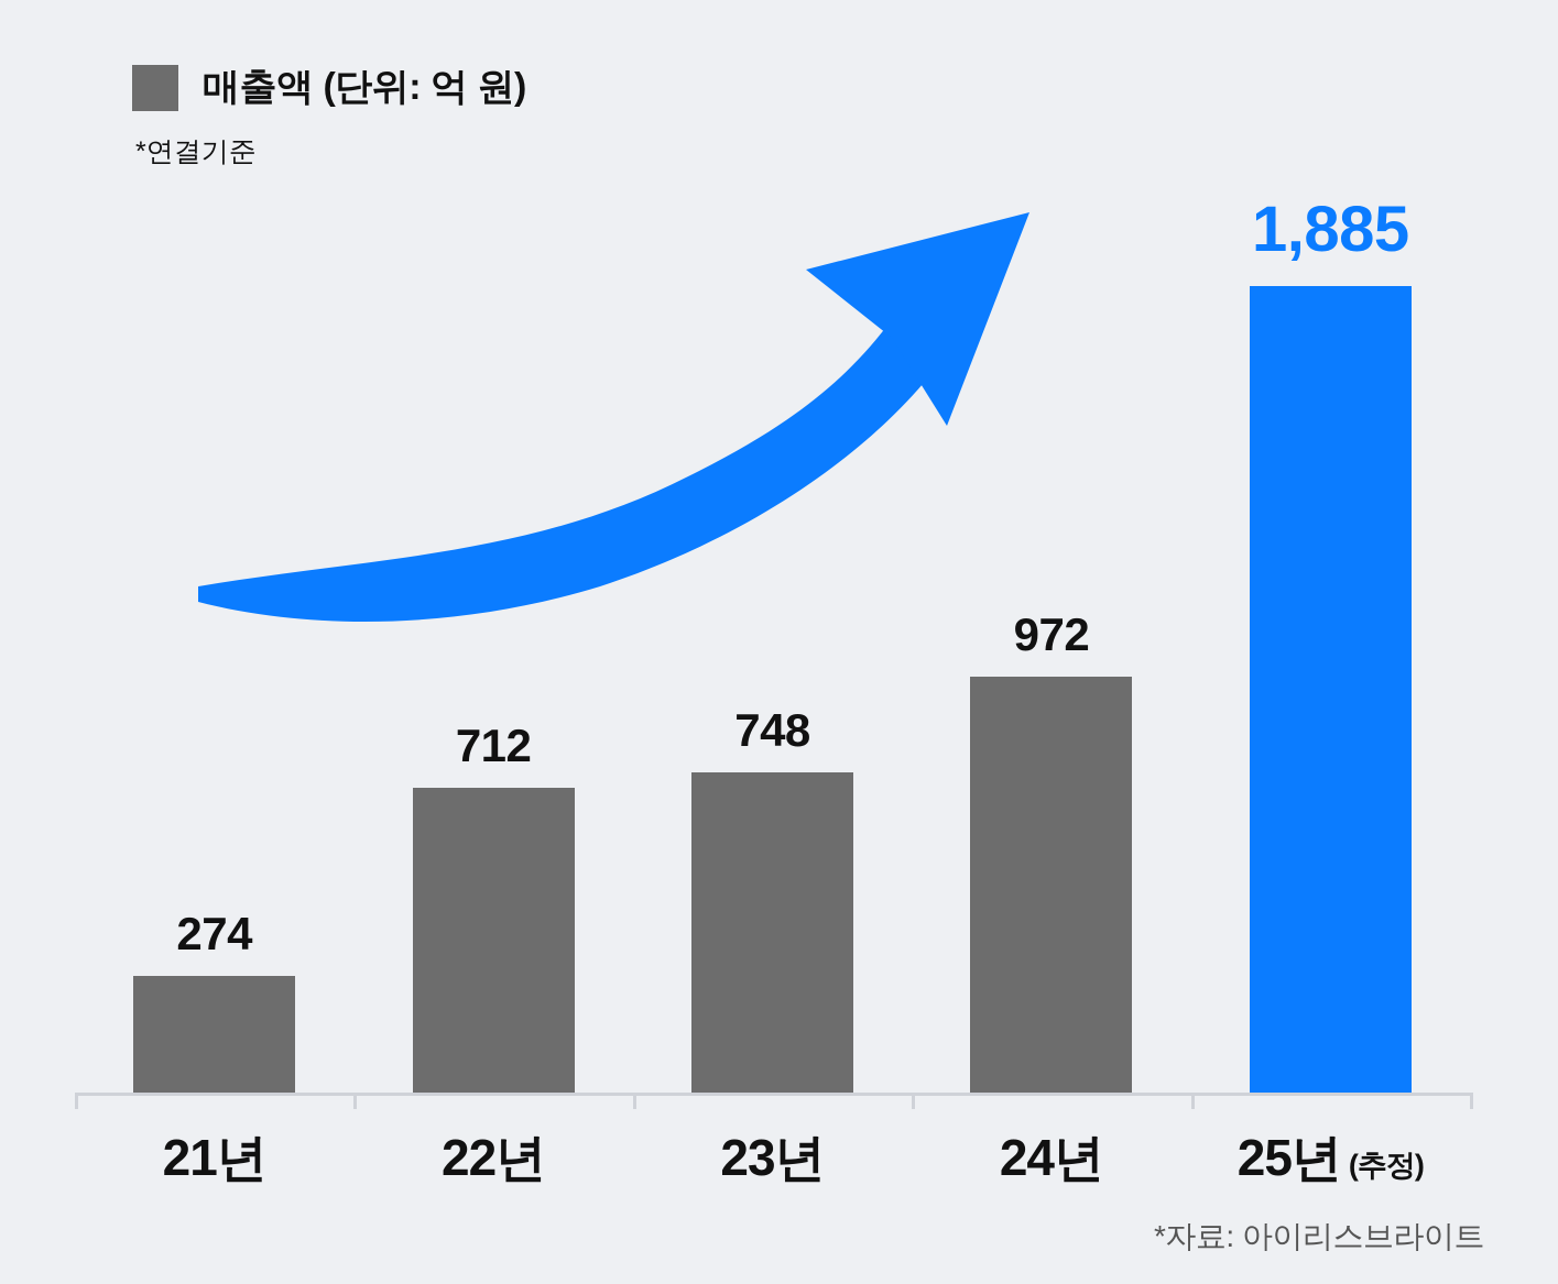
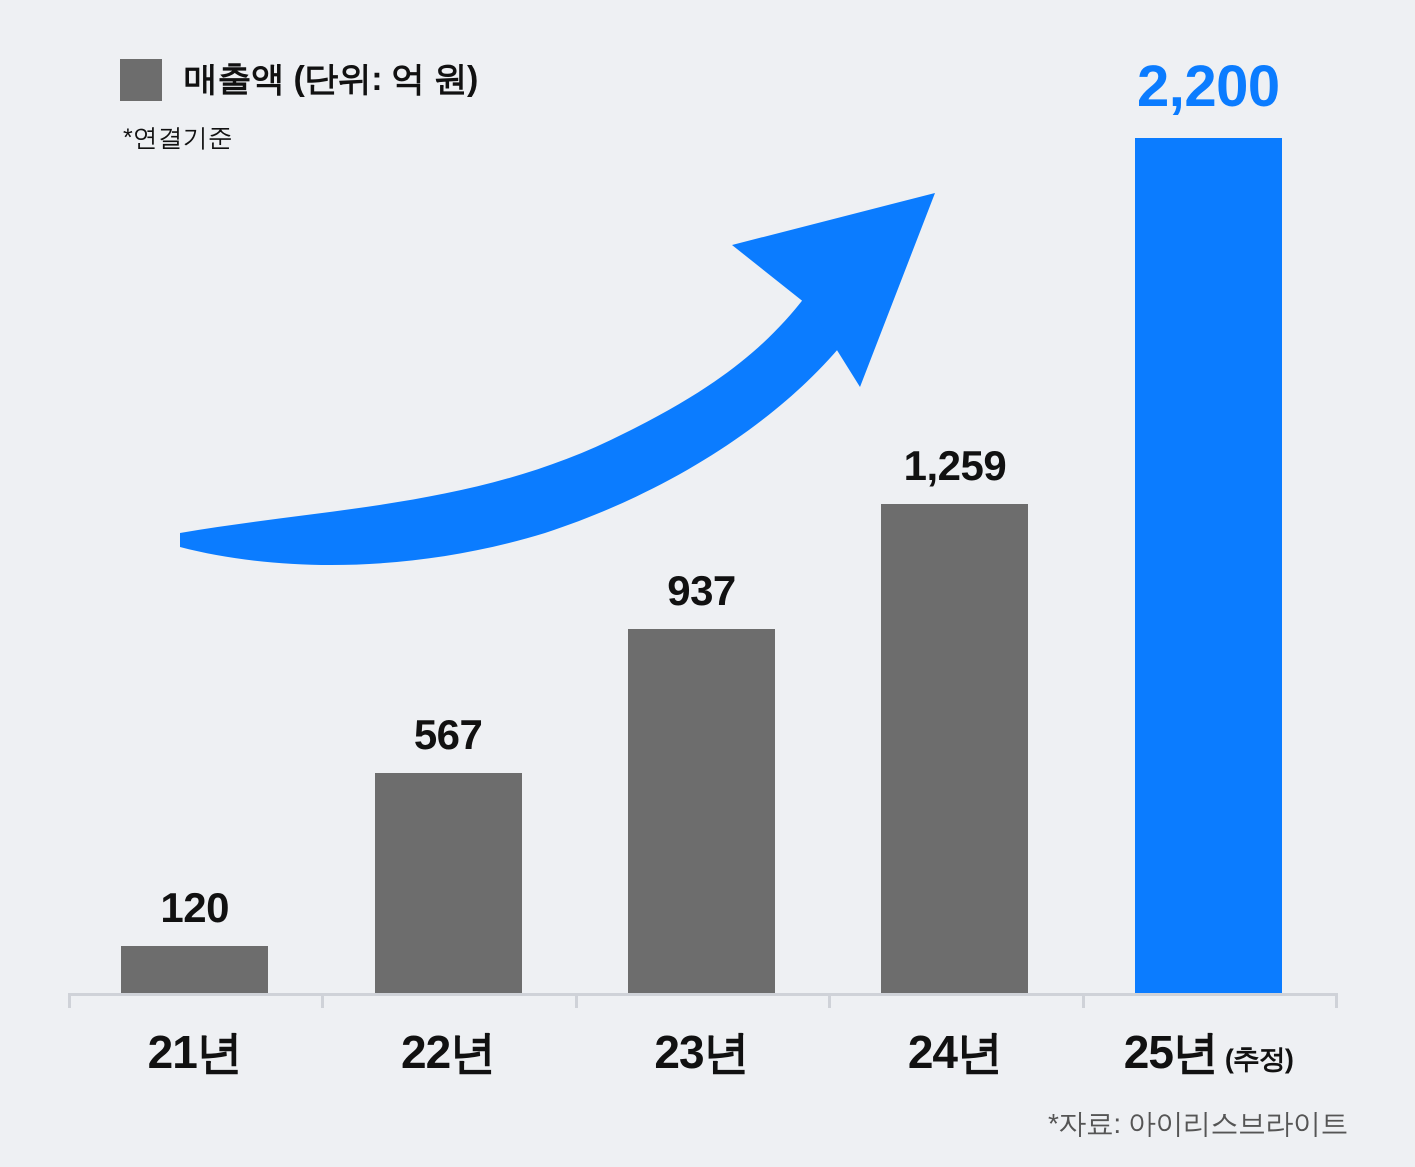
21년: 274 -> 120
22년: 712 -> 567
23년: 748 -> 937
24년: 972 -> 1,259
25년: 1,885 -> 2,200
